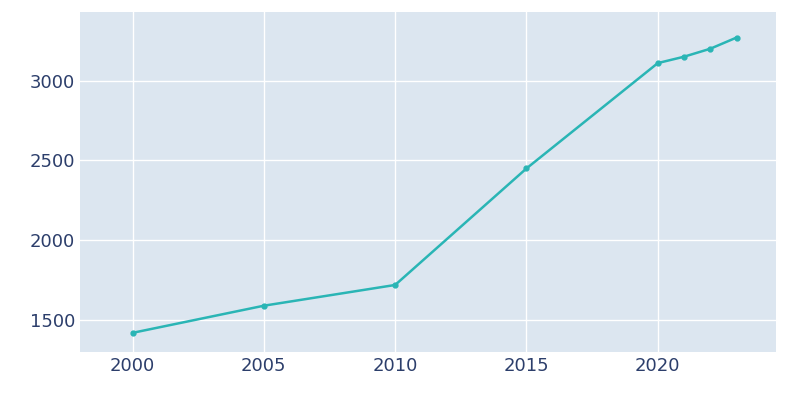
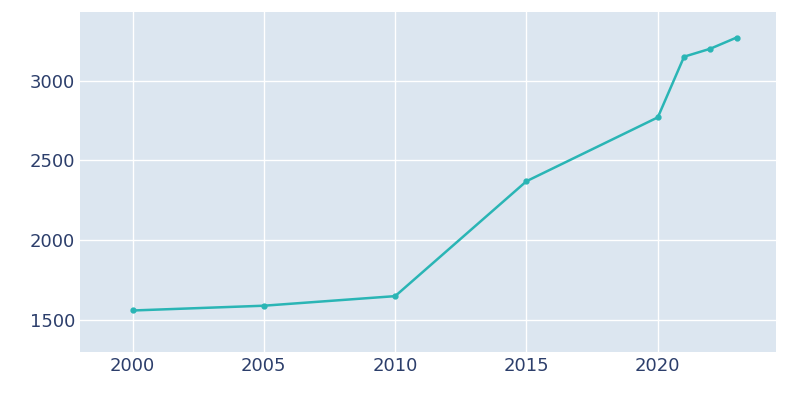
2000: 1420 -> 1560
2010: 1720 -> 1650
2015: 2450 -> 2370
2020: 3110 -> 2770
